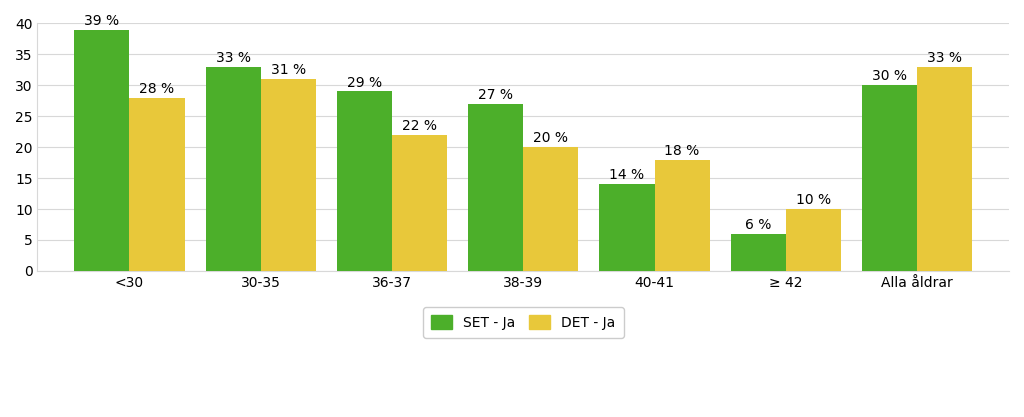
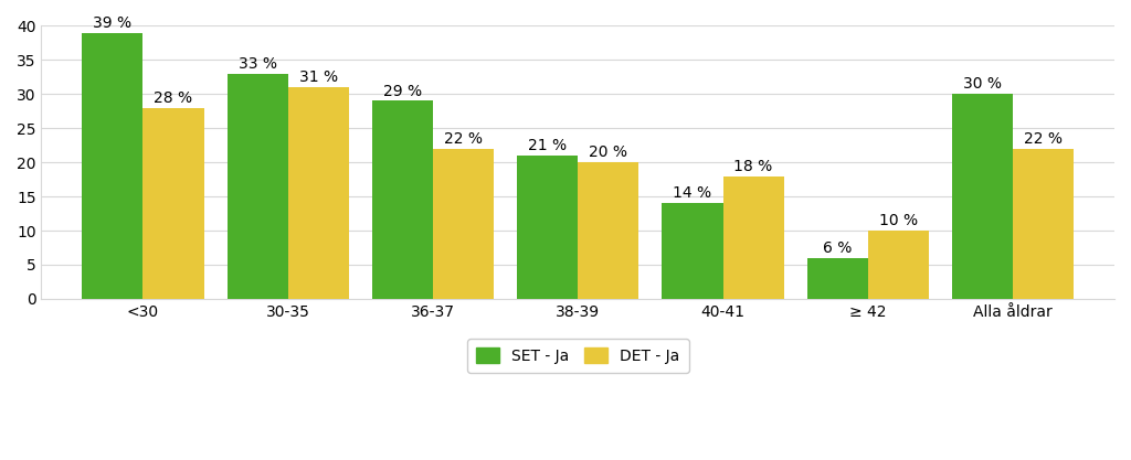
SET - Ja/38-39: 27 -> 21
DET - Ja/Alla åldrar: 33 -> 22
